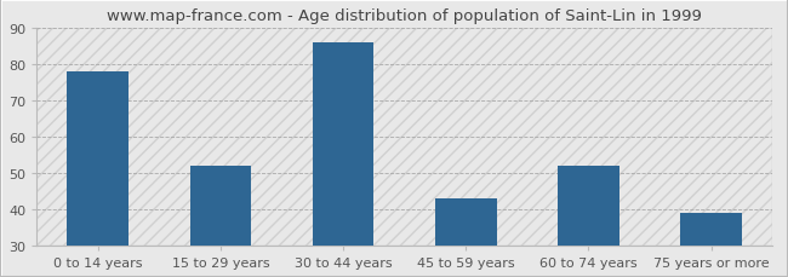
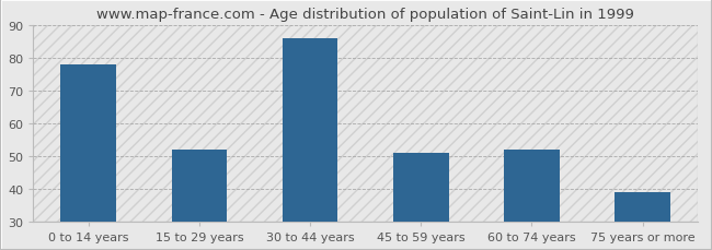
45 to 59 years: 43 -> 51
